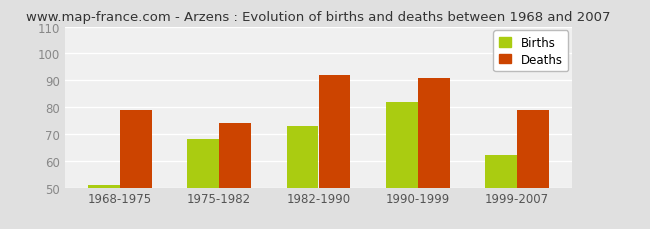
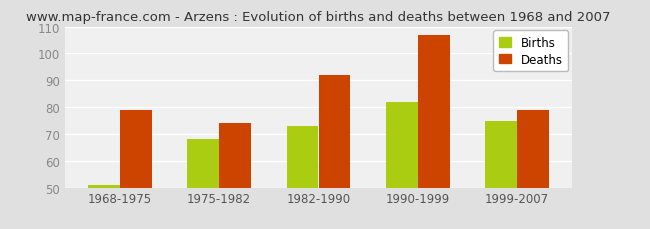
Deaths/1990-1999: 91 -> 107
Births/1999-2007: 62 -> 75
